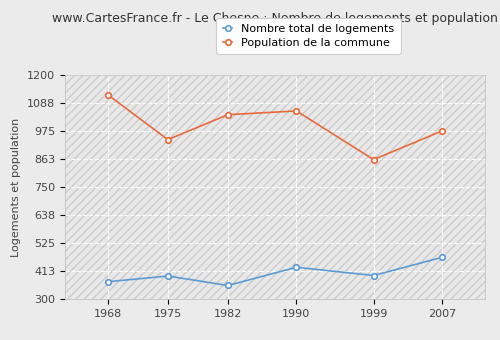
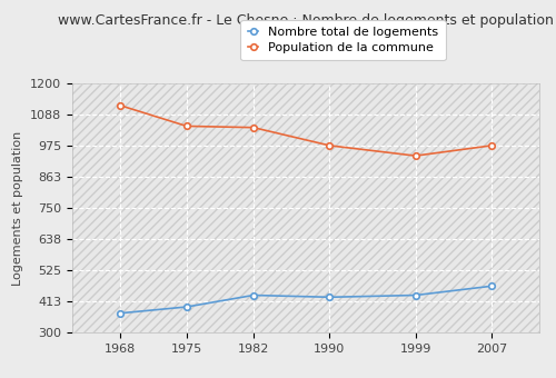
Population de la commune/1975: 940 -> 1045
Nombre total de logements/1982: 355 -> 435
Population de la commune/1990: 1055 -> 975
Nombre total de logements/1999: 395 -> 435
Population de la commune/1999: 860 -> 938
